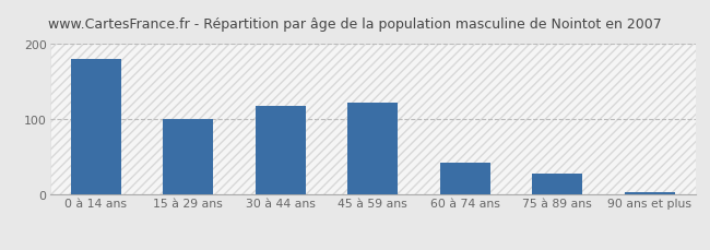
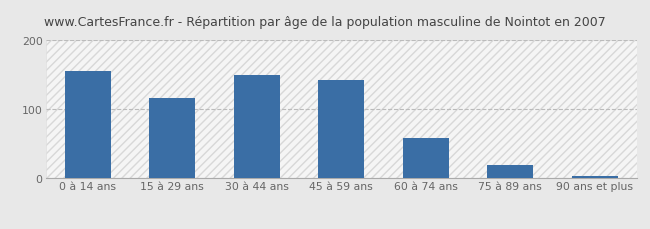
0 à 14 ans: 180 -> 155
15 à 29 ans: 100 -> 117
30 à 44 ans: 118 -> 150
45 à 59 ans: 122 -> 143
60 à 74 ans: 42 -> 58
75 à 89 ans: 28 -> 20
